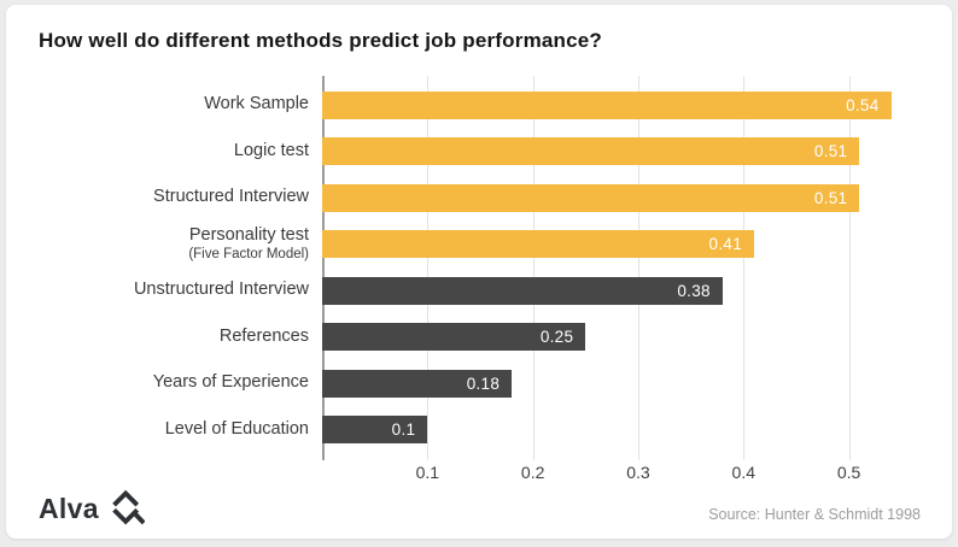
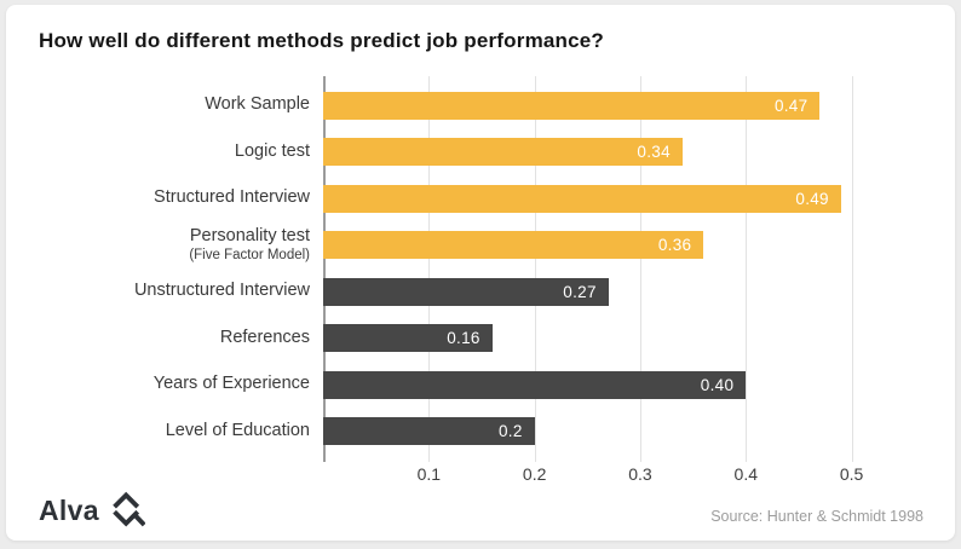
Work Sample: 0.54 -> 0.47
Logic test: 0.51 -> 0.34
Structured Interview: 0.51 -> 0.49
Personality test: 0.41 -> 0.36
Unstructured Interview: 0.38 -> 0.27
References: 0.25 -> 0.16
Years of Experience: 0.18 -> 0.40
Level of Education: 0.1 -> 0.2
